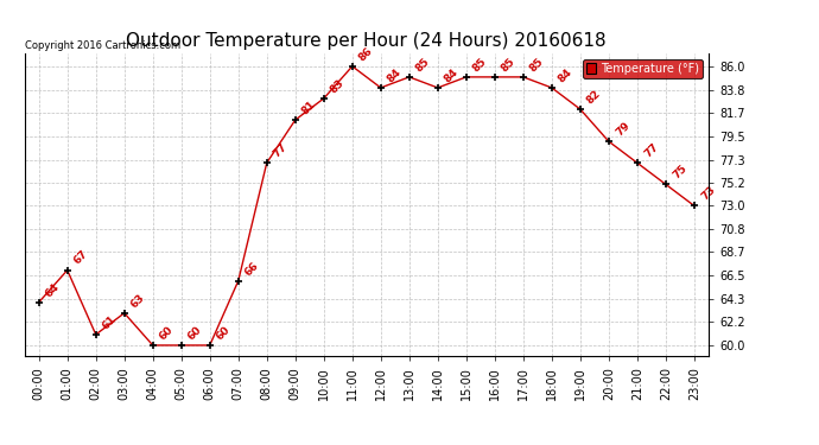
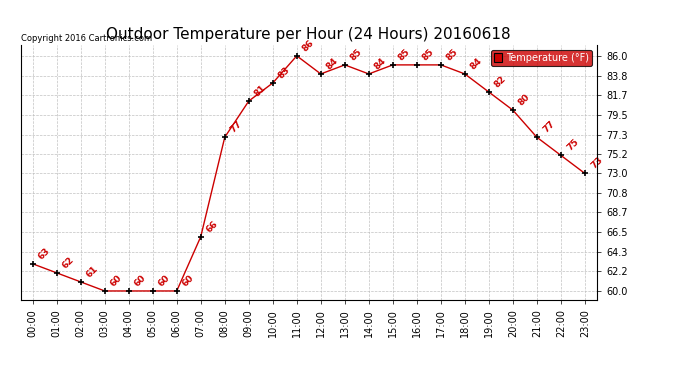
00:00: 64 -> 63
01:00: 67 -> 62
03:00: 63 -> 60
20:00: 79 -> 80
